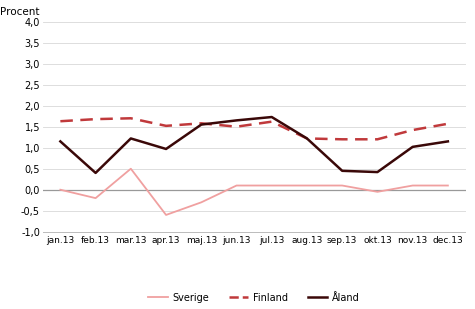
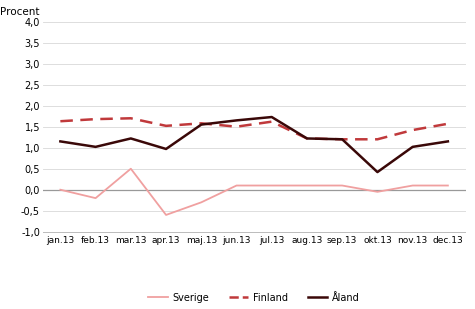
Åland/feb.13: 0,40 -> 1,02
Åland/sep.13: 0,45 -> 1,20
